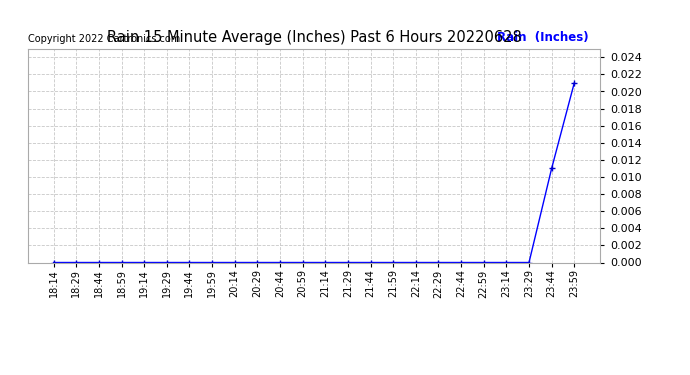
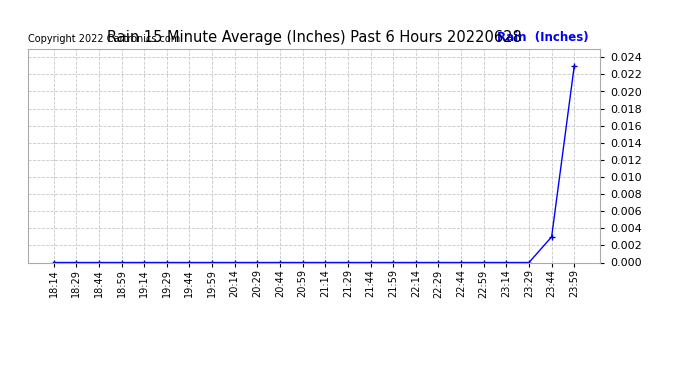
23:44: 0.011 -> 0.003
23:59: 0.021 -> 0.023
